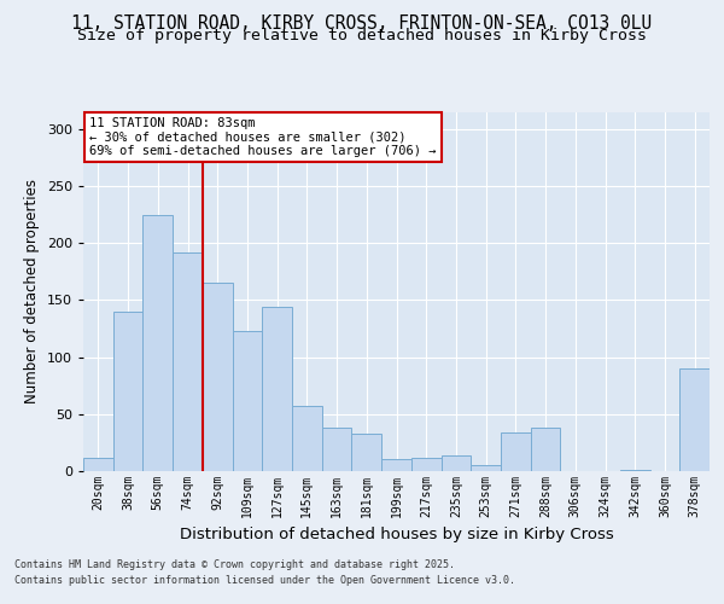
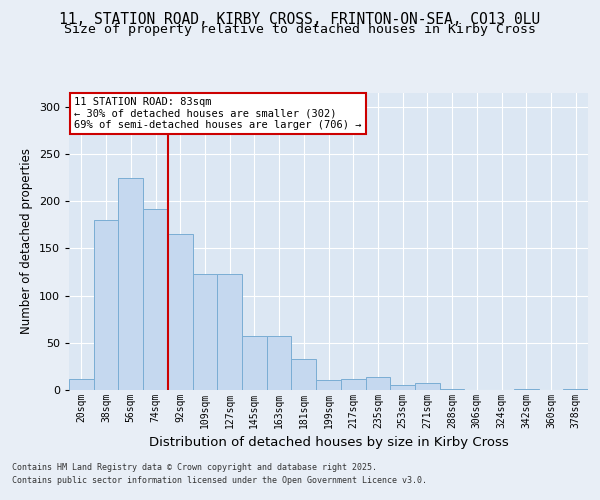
38sqm: 140 -> 180
127sqm: 144 -> 123
163sqm: 38 -> 57
271sqm: 34 -> 7
288sqm: 38 -> 1
378sqm: 90 -> 1
